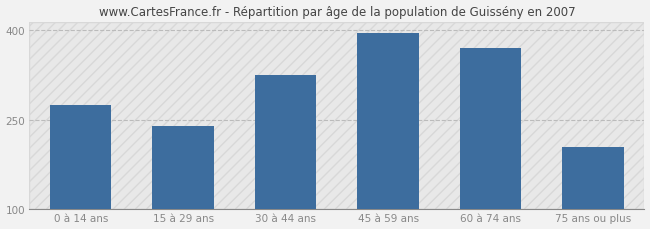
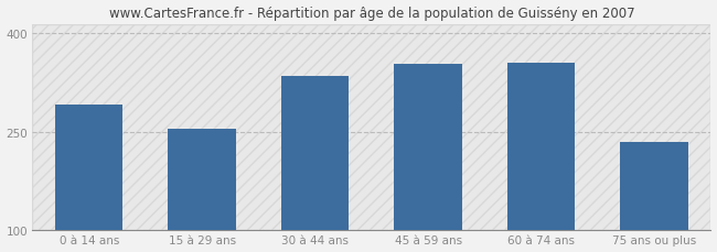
0 à 14 ans: 275 -> 292
15 à 29 ans: 240 -> 254
30 à 44 ans: 325 -> 336
45 à 59 ans: 395 -> 354
60 à 74 ans: 370 -> 356
75 ans ou plus: 205 -> 234
